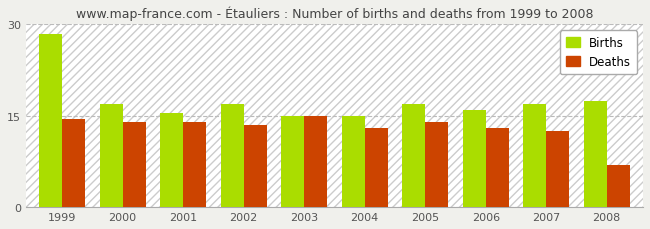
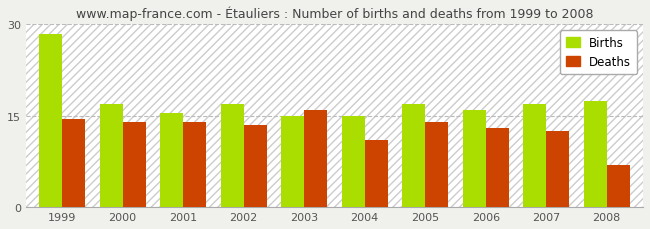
Deaths/2003: 15.0 -> 16.0
Deaths/2004: 13.0 -> 11.0
